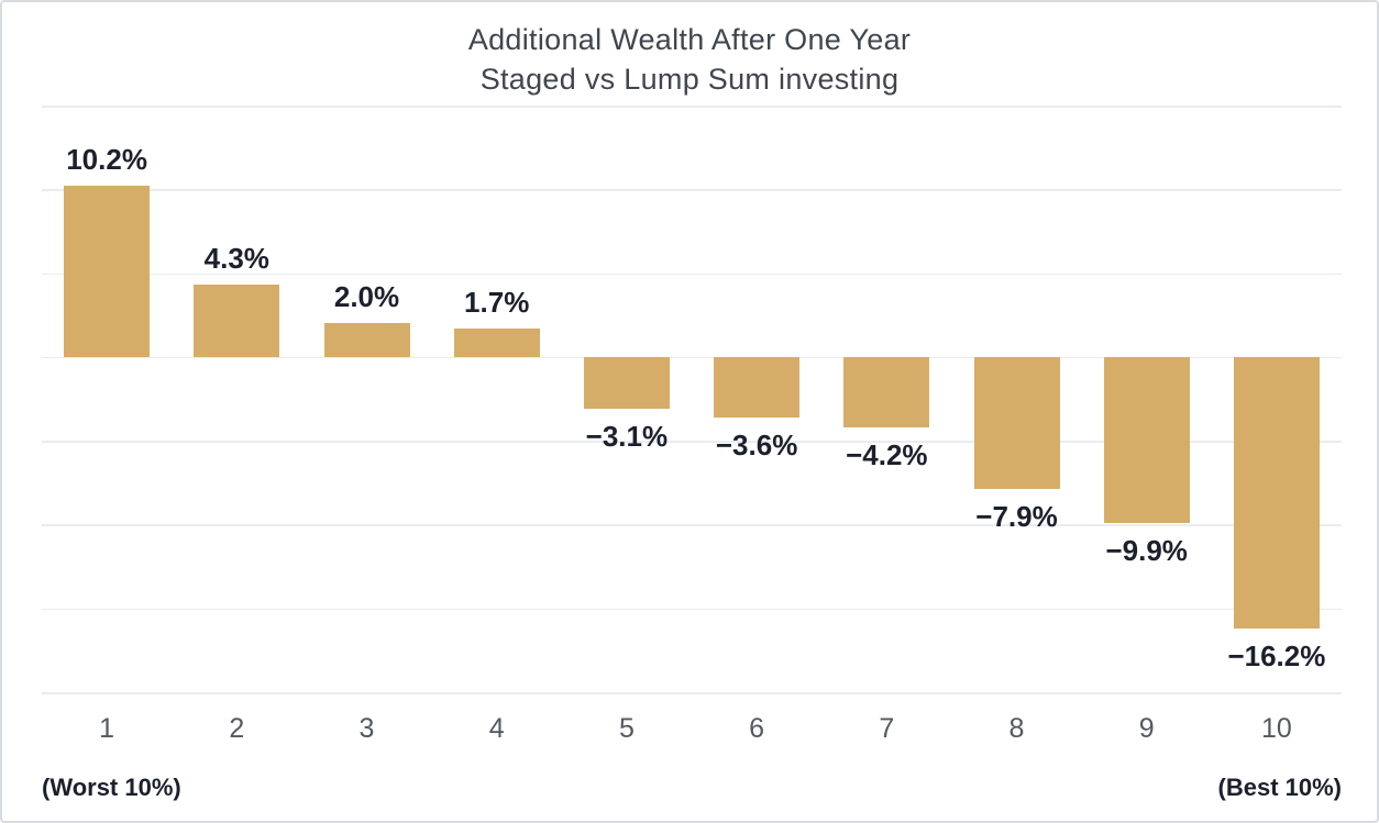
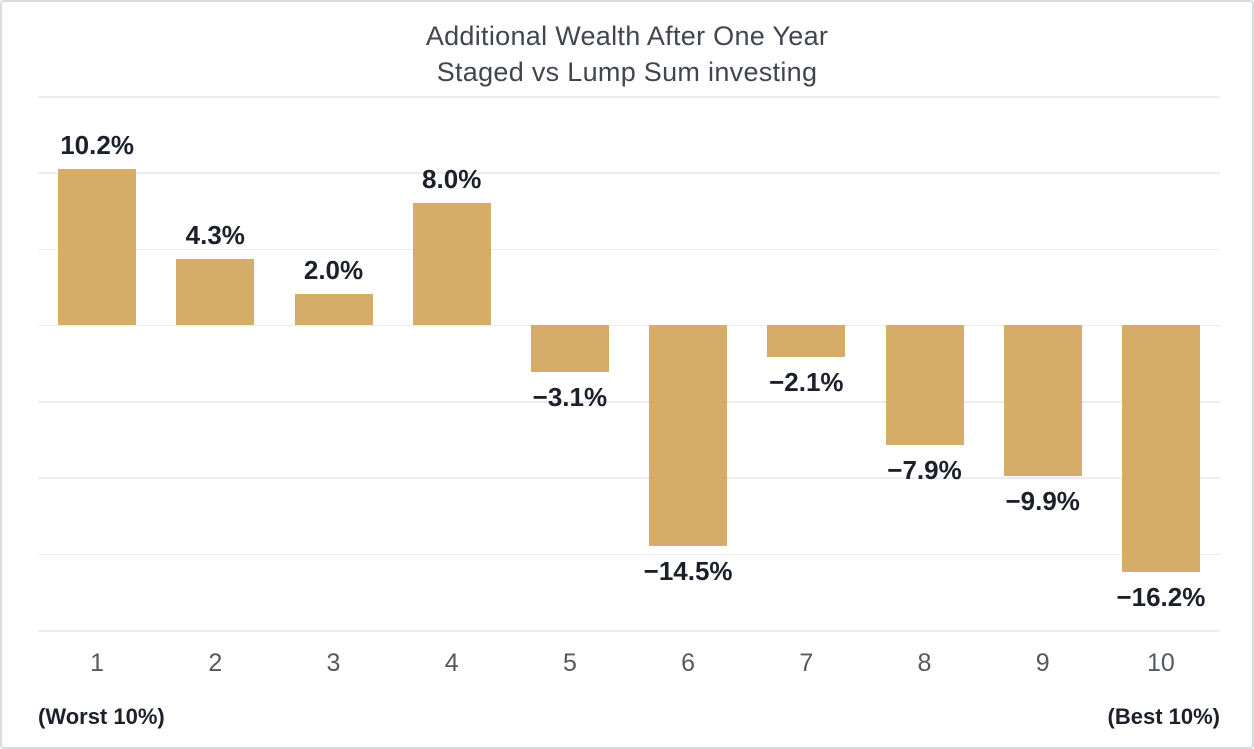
4: 1.7% -> 8.0%
6: −3.6% -> −14.5%
7: −4.2% -> −2.1%
